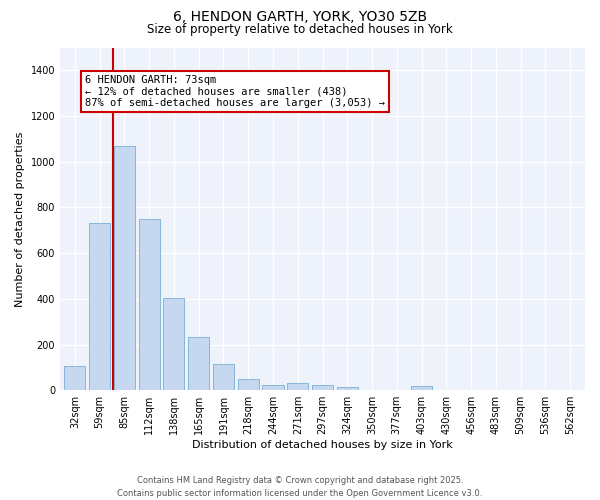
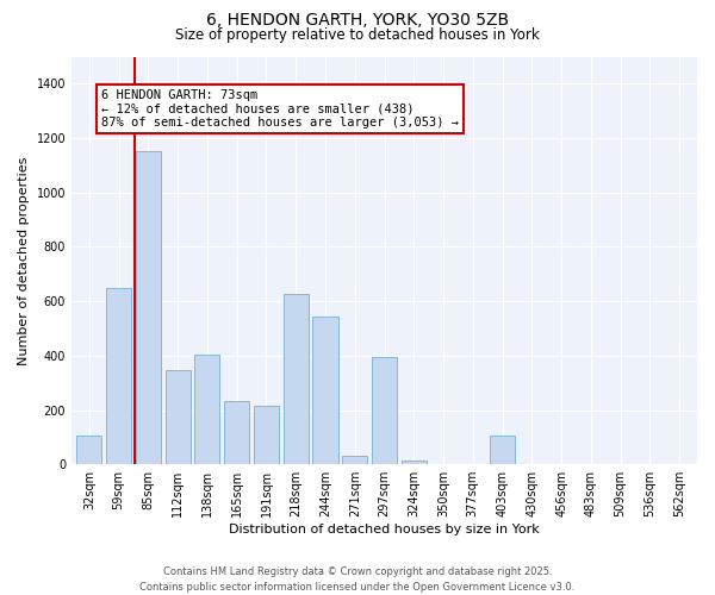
59sqm: 730 -> 650
85sqm: 1070 -> 1150
112sqm: 750 -> 345
191sqm: 115 -> 215
218sqm: 50 -> 625
244sqm: 22 -> 545
297sqm: 22 -> 395
403sqm: 20 -> 105
